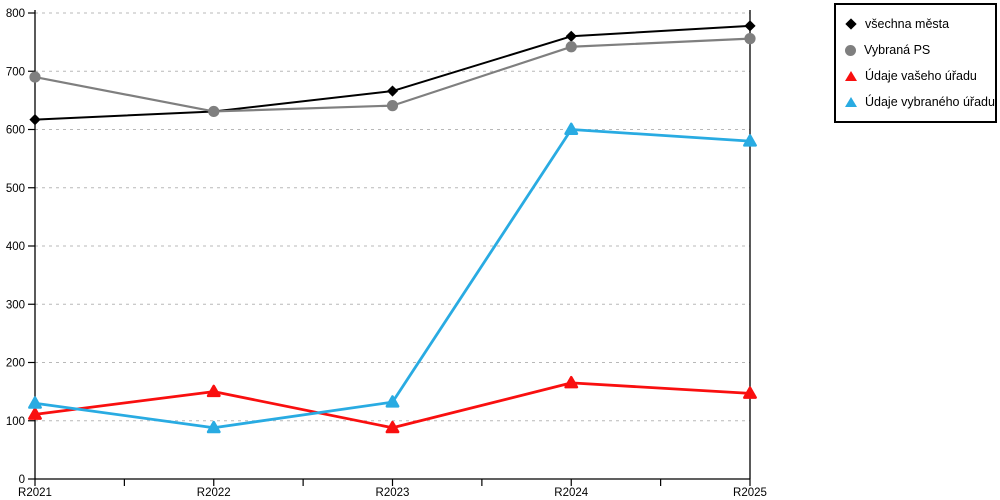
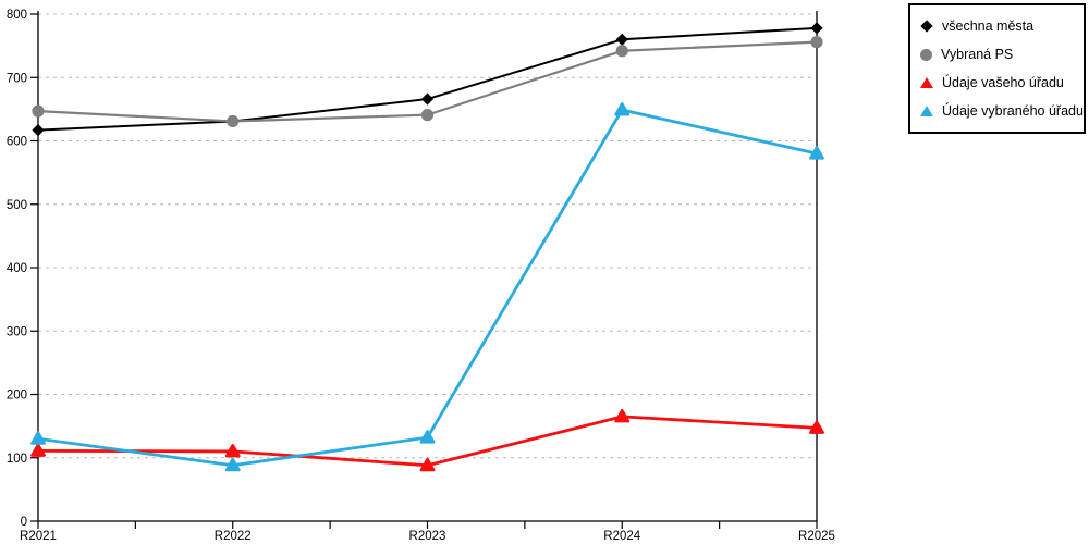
Vybraná PS/R2021: 690 -> 650
Údaje vašeho úřadu/R2022: 150 -> 110
Údaje vybraného úřadu/R2024: 600 -> 650
